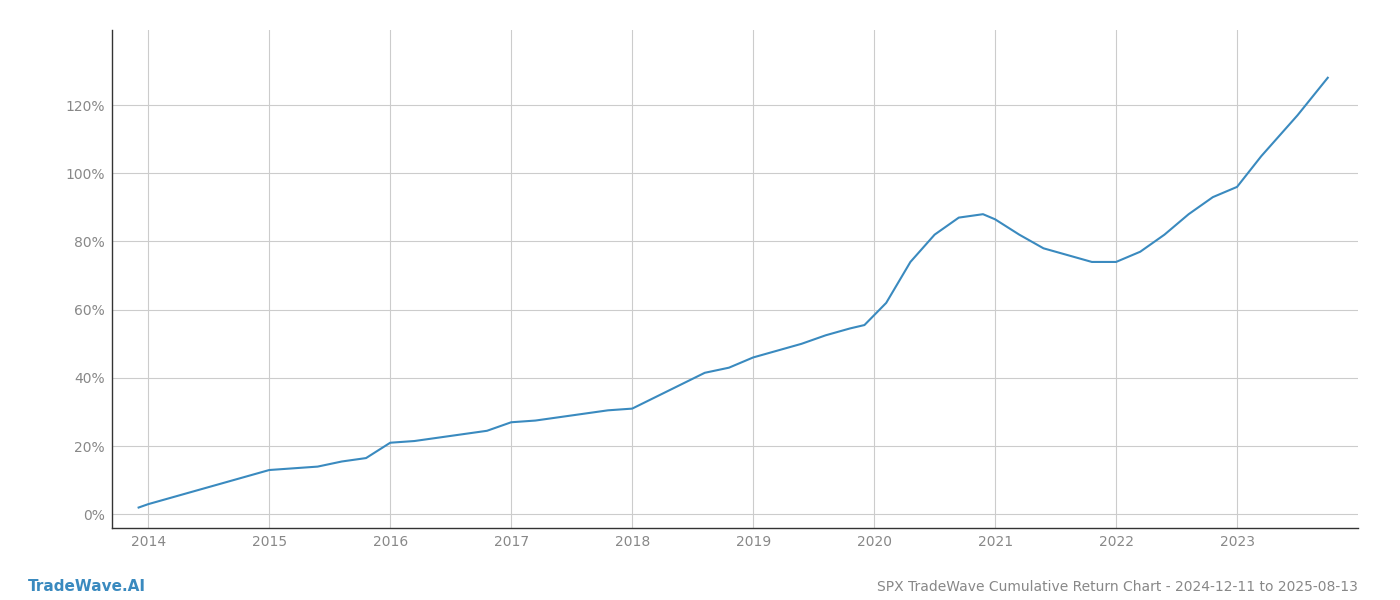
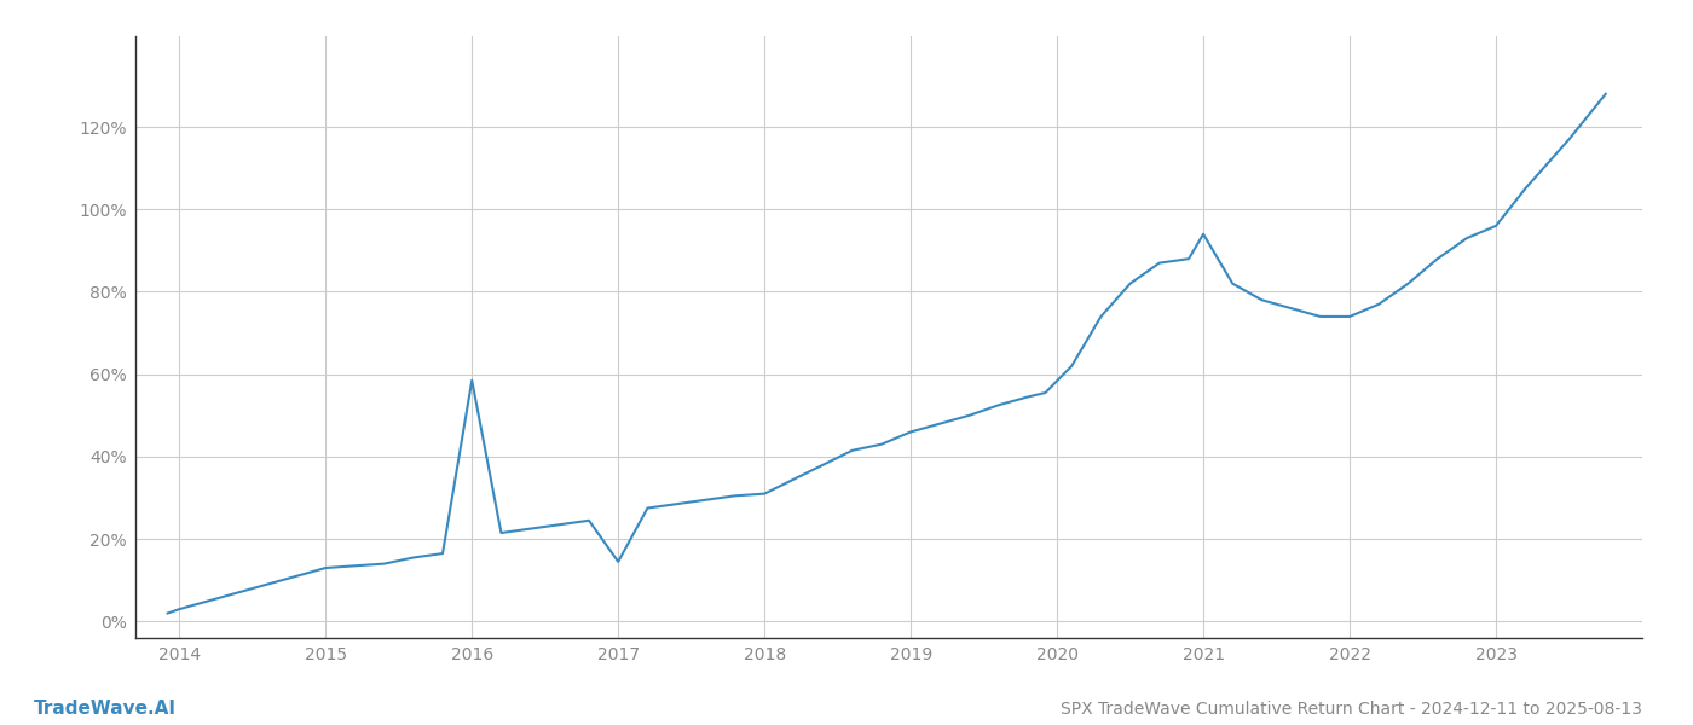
2016: 21.0% -> 58.5%
2017: 27.0% -> 14.5%
2021: 86.5% -> 94.0%
